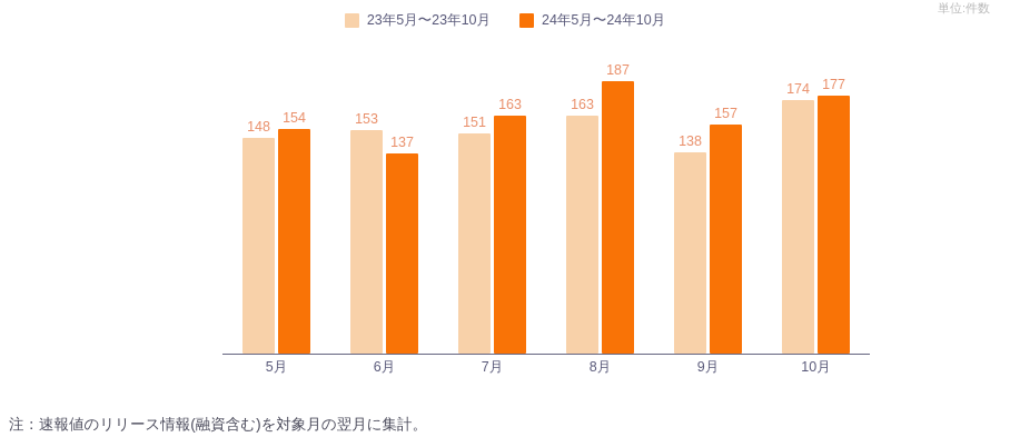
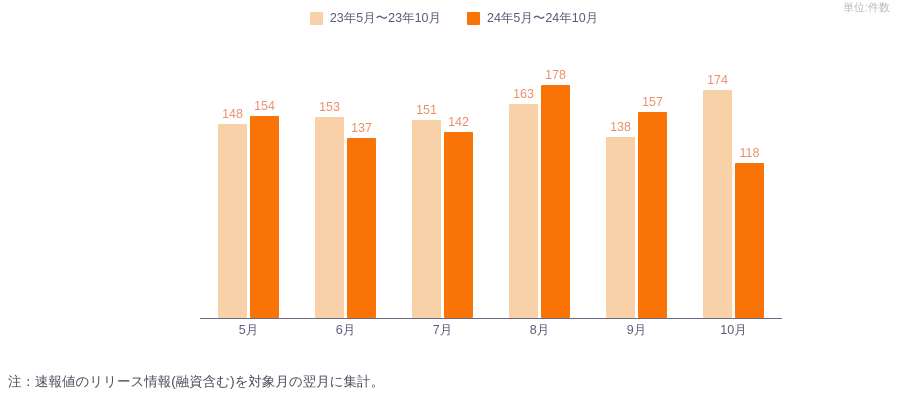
24年5月〜24年10月/7月: 163 -> 142
24年5月〜24年10月/8月: 187 -> 178
24年5月〜24年10月/10月: 177 -> 118
